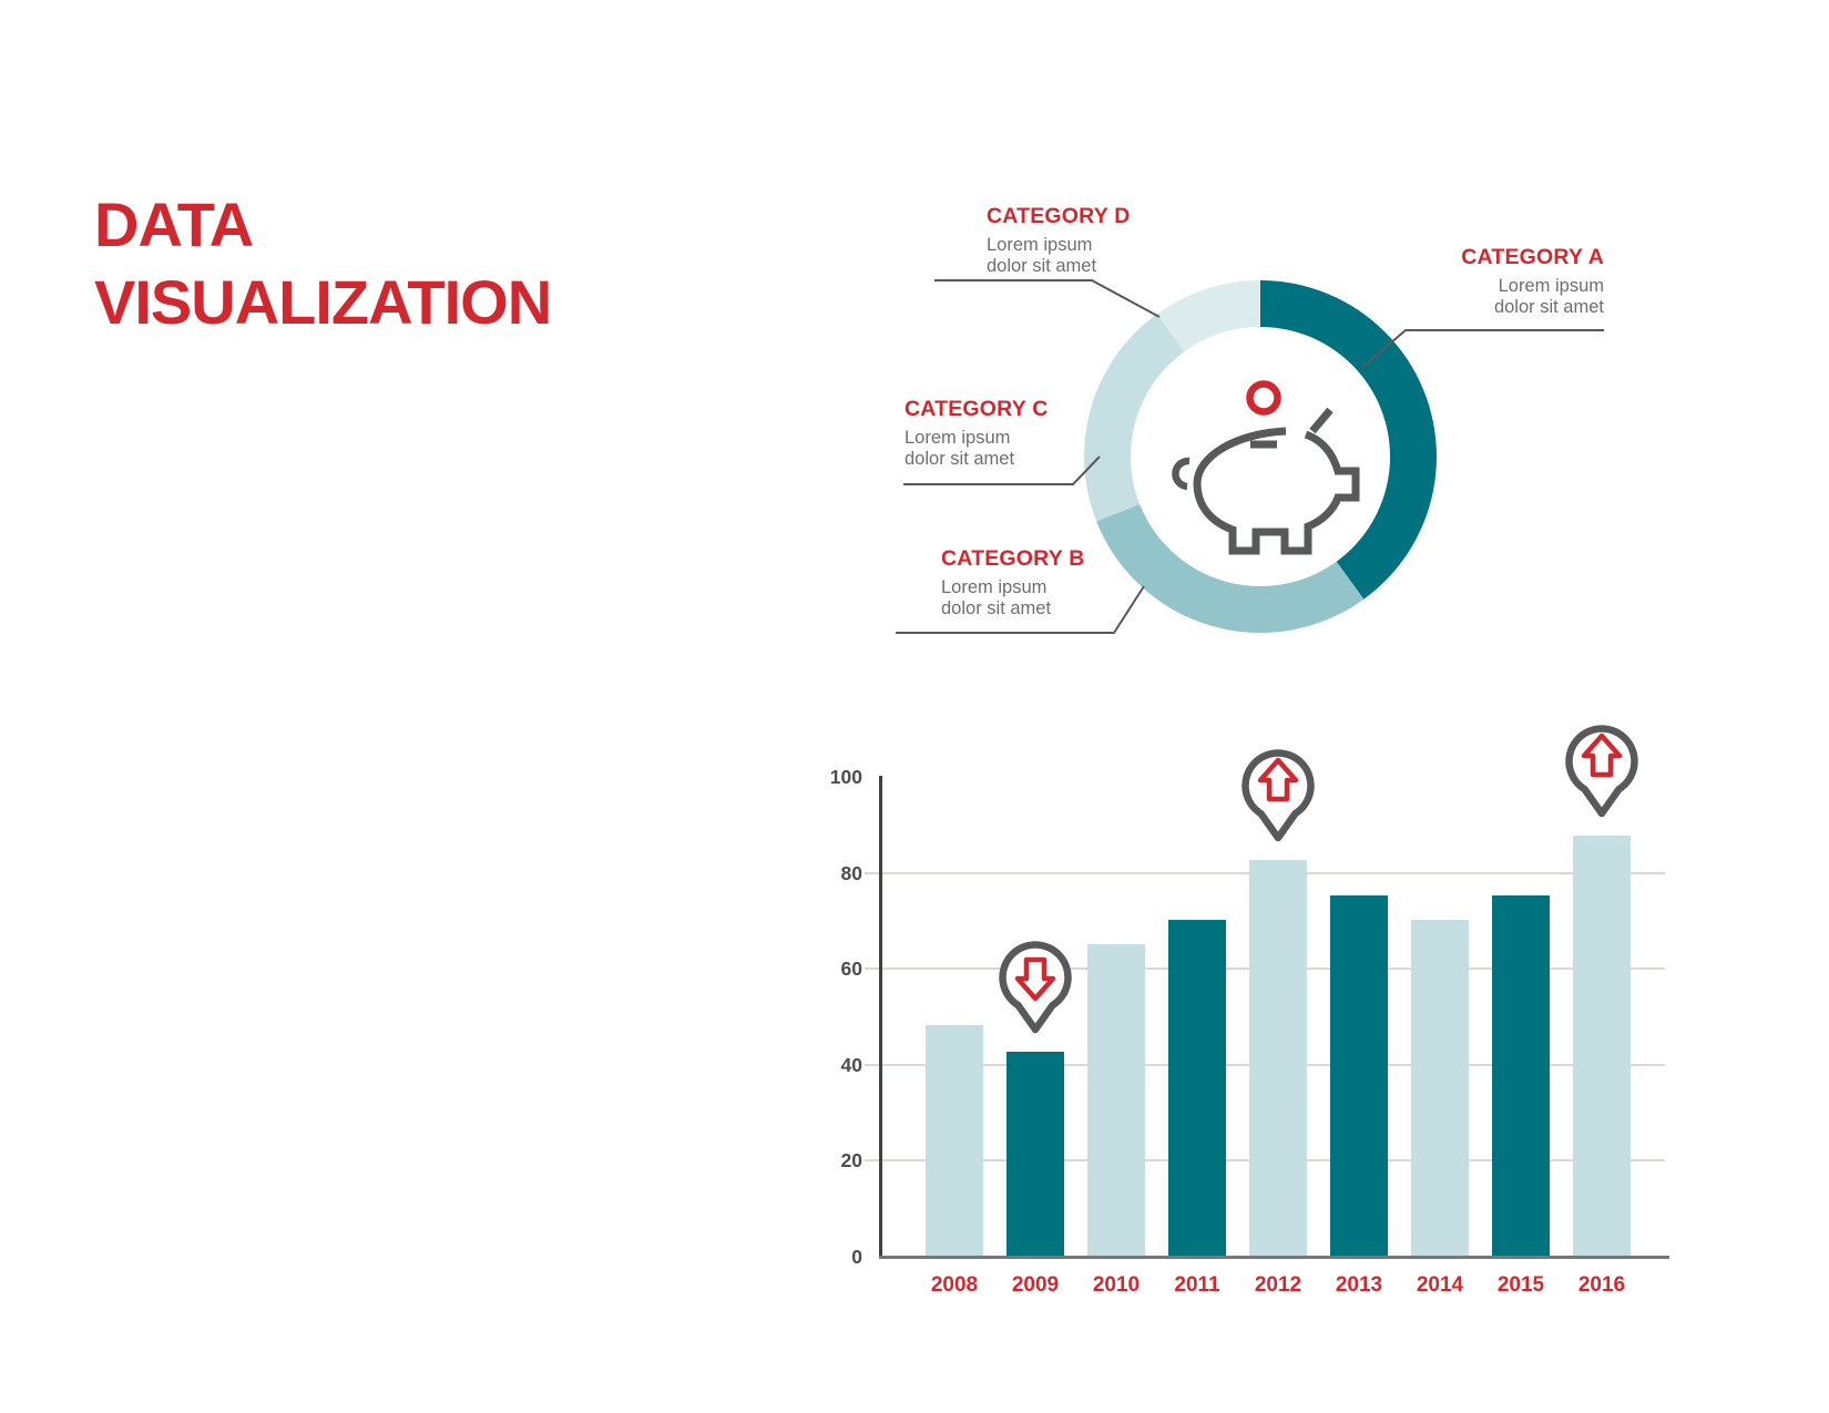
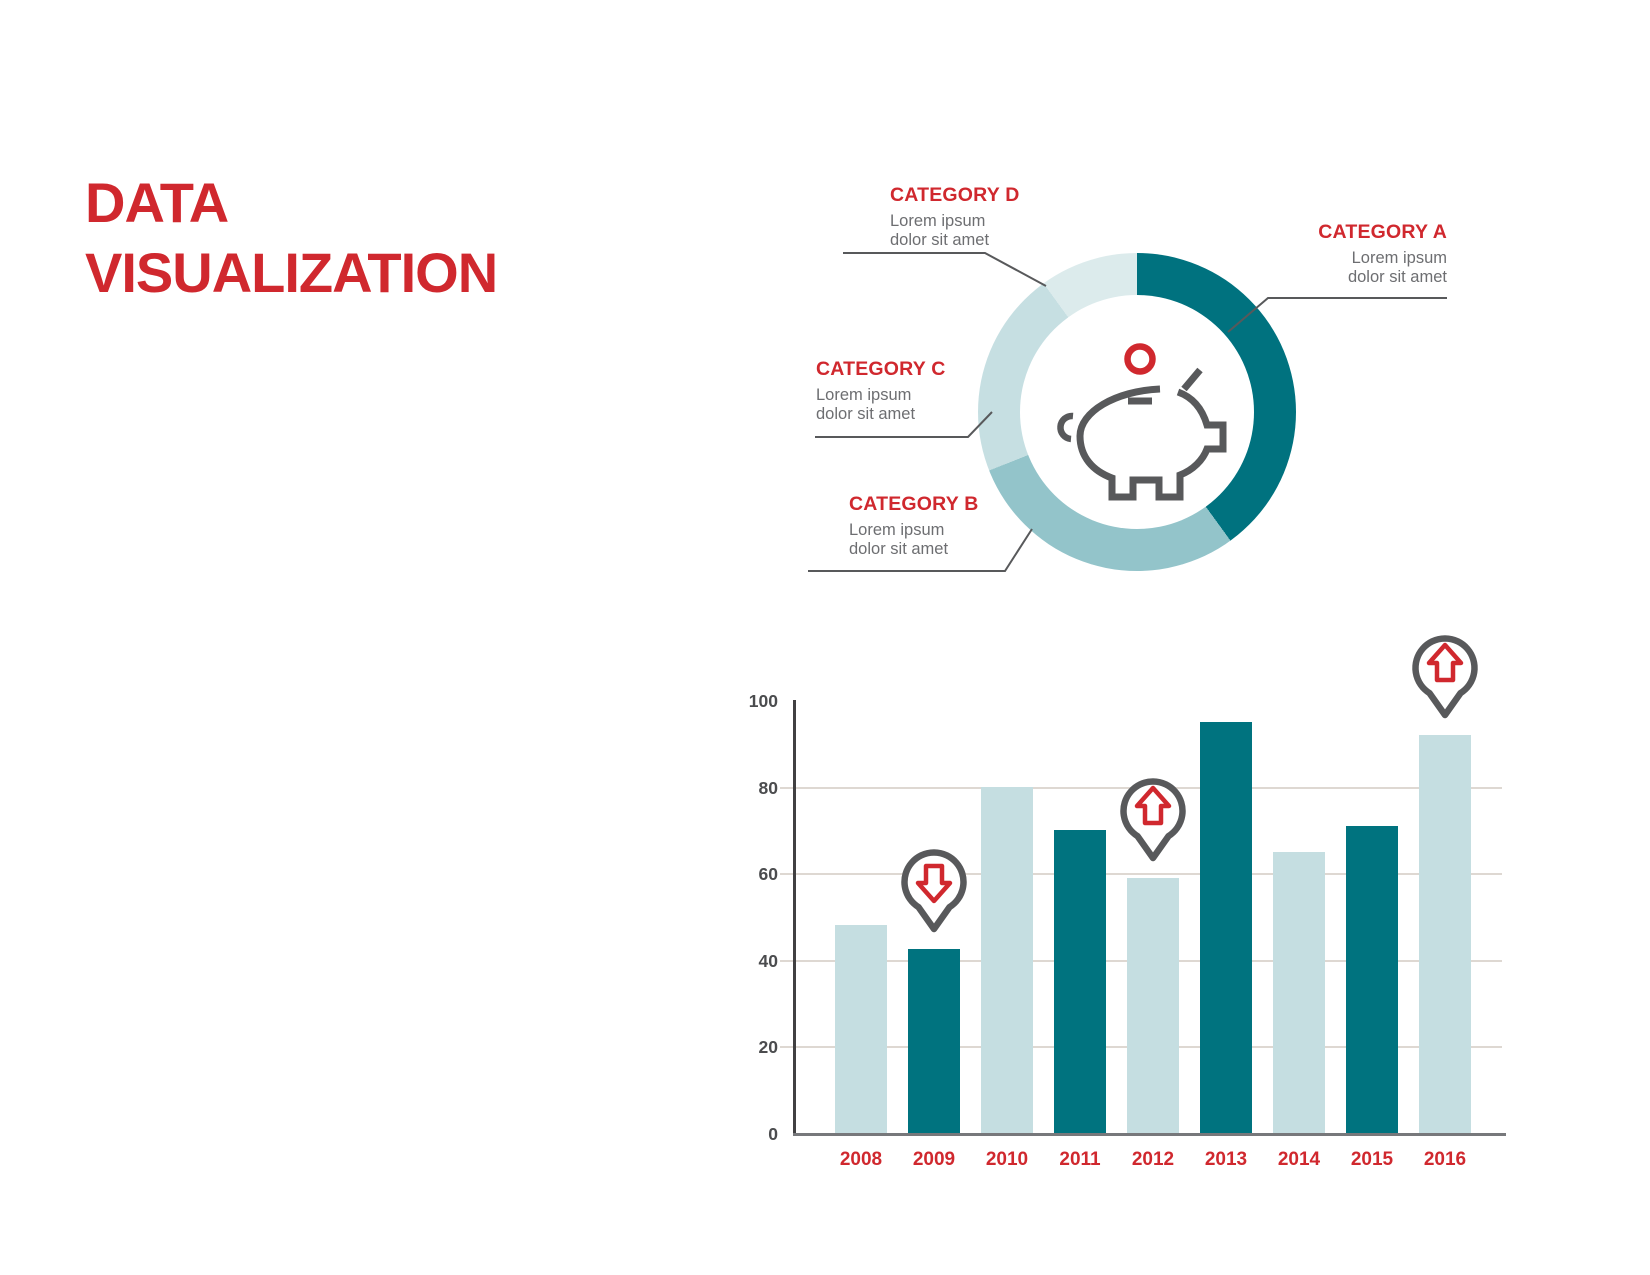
2010: 65 -> 80
2012: 82 -> 59
2013: 75 -> 95
2014: 70 -> 65
2015: 75 -> 71
2016: 88 -> 92
